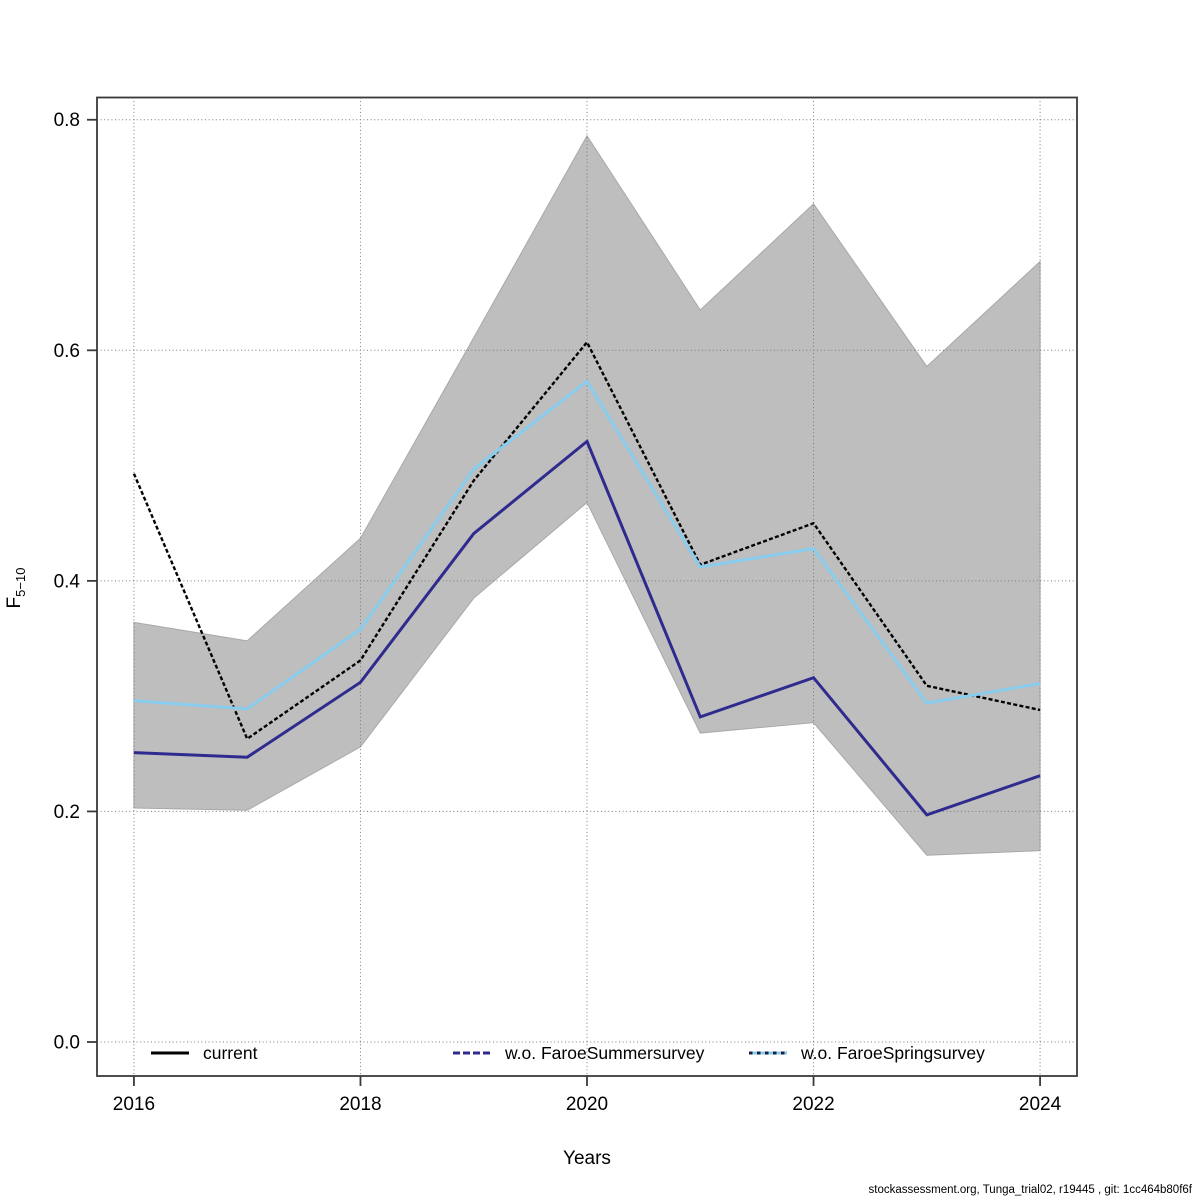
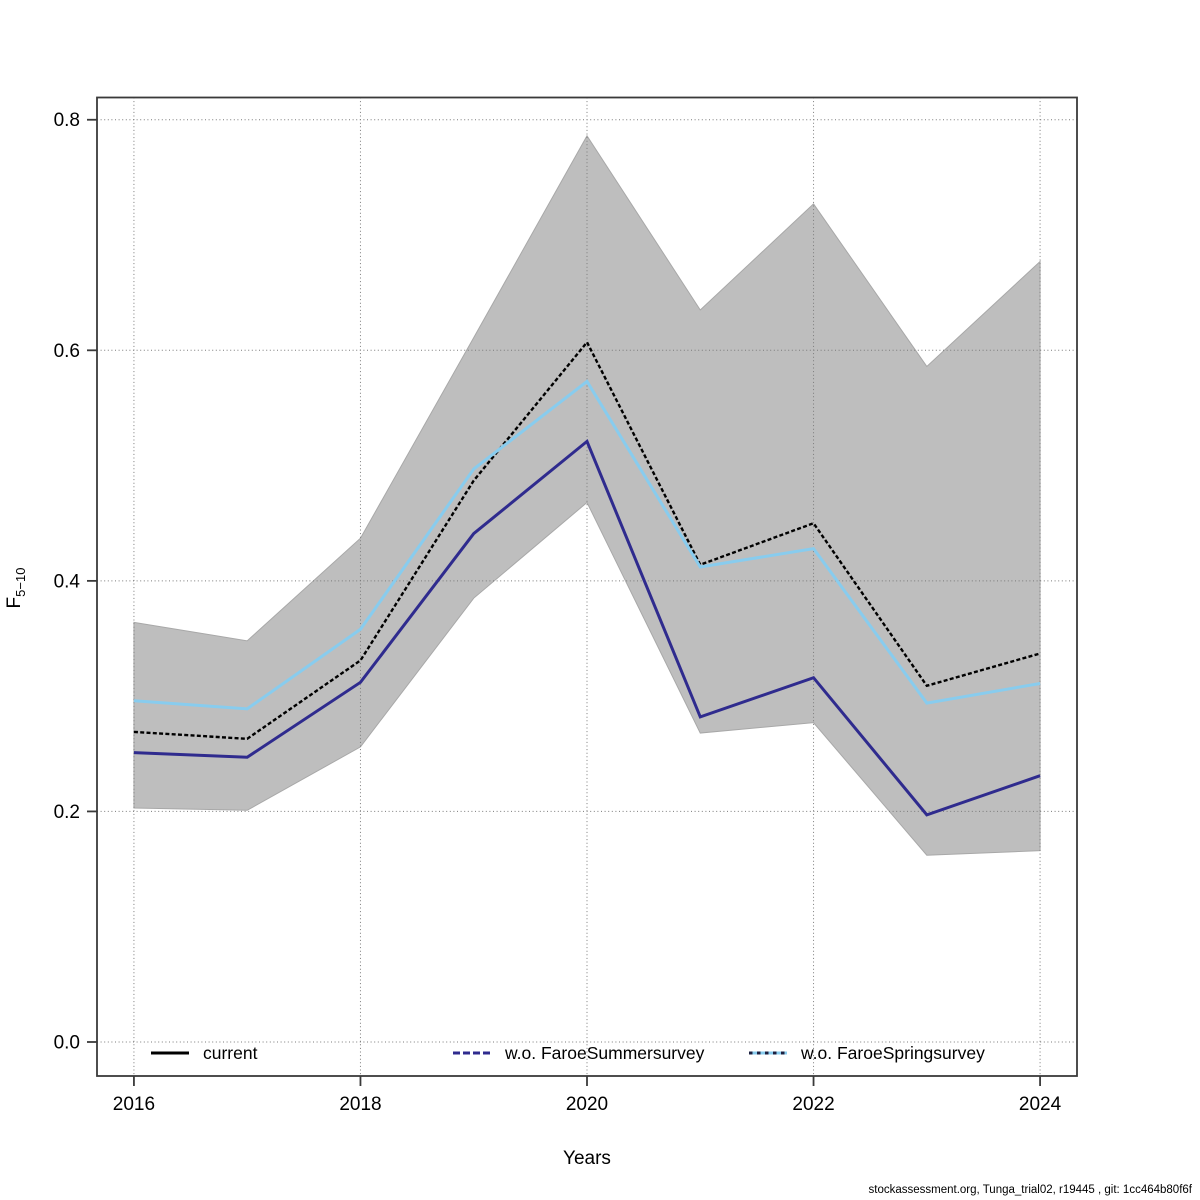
current/2016: 0.493 -> 0.269
current/2024: 0.288 -> 0.337
